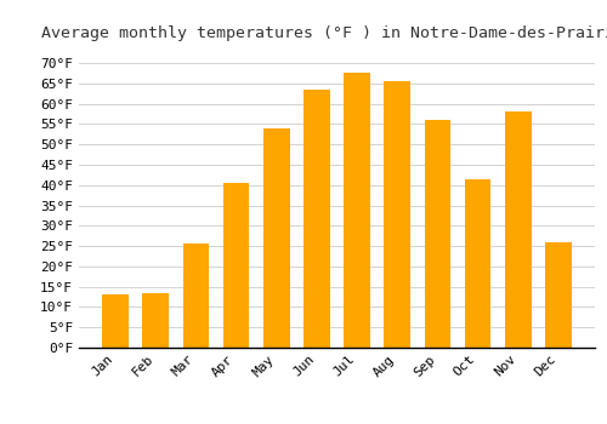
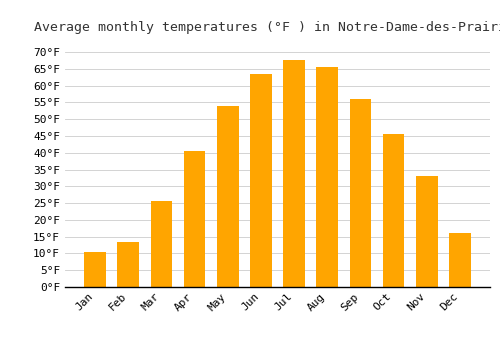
Jan: 13.0°F -> 10.5°F
Oct: 41.5°F -> 45.5°F
Nov: 58.0°F -> 33.0°F
Dec: 26.0°F -> 16.0°F
